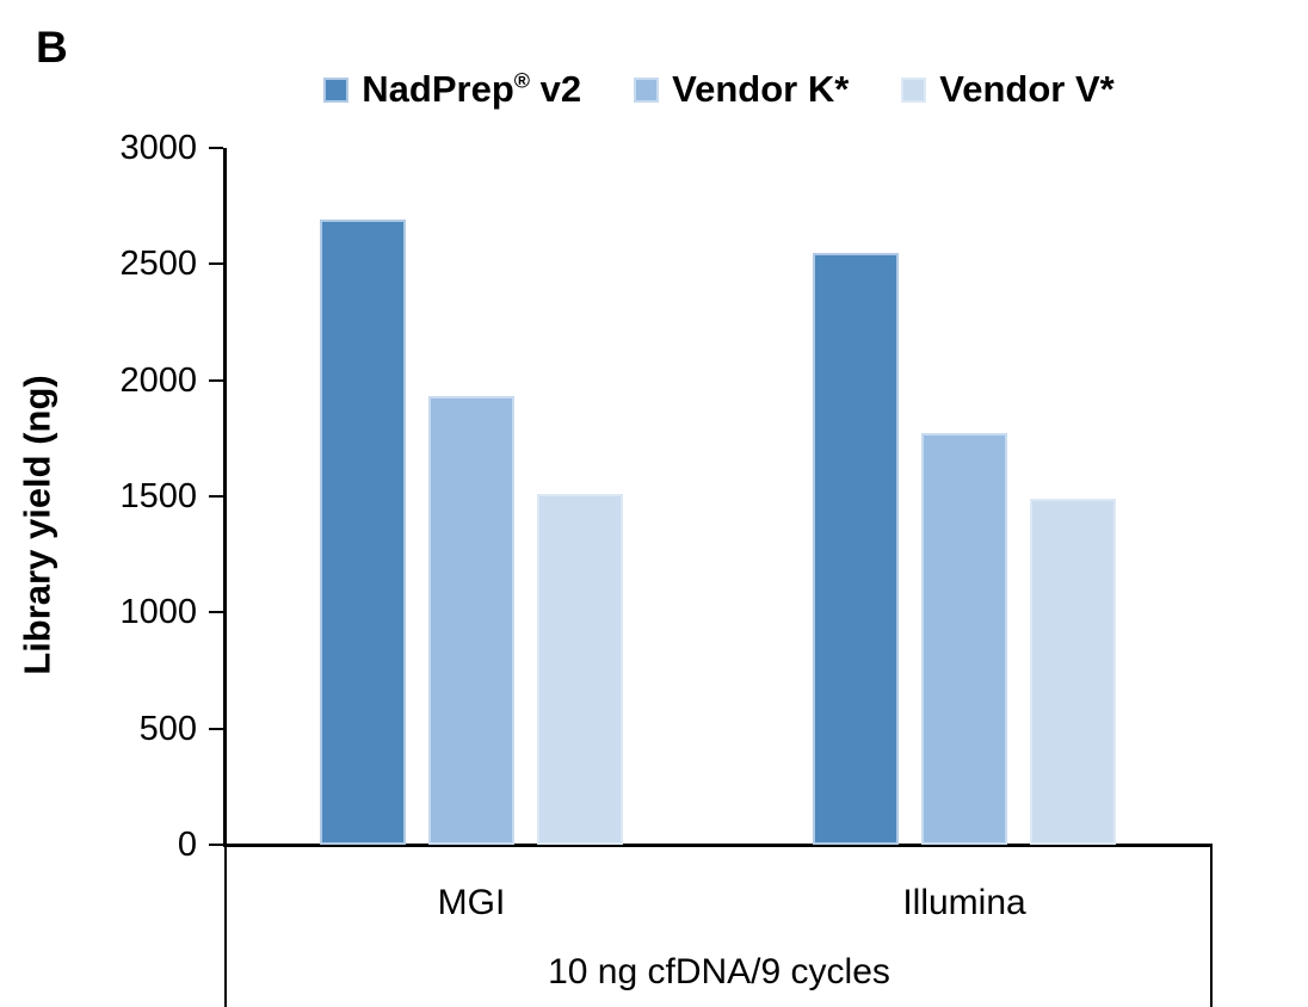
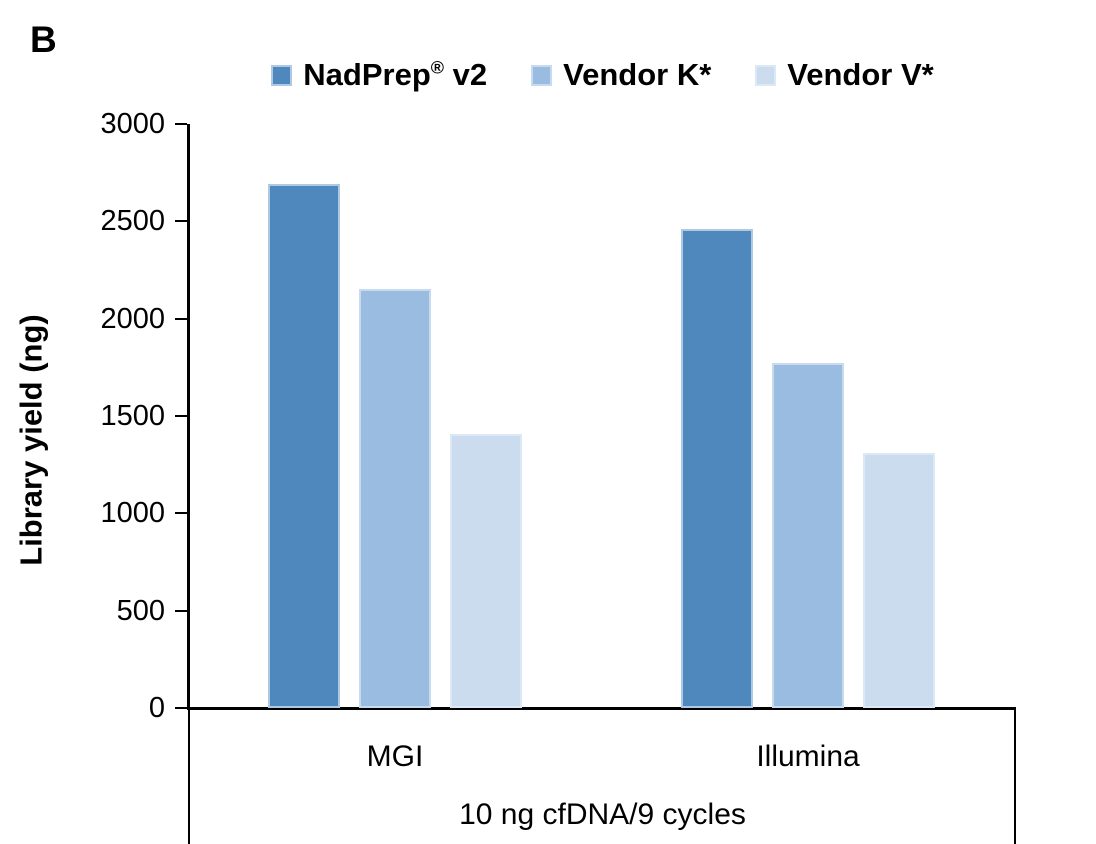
Vendor K*/MGI: 1930 -> 2150
Vendor V*/MGI: 1510 -> 1410
NadPrep® v2/Illumina: 2550 -> 2460
Vendor V*/Illumina: 1490 -> 1310
